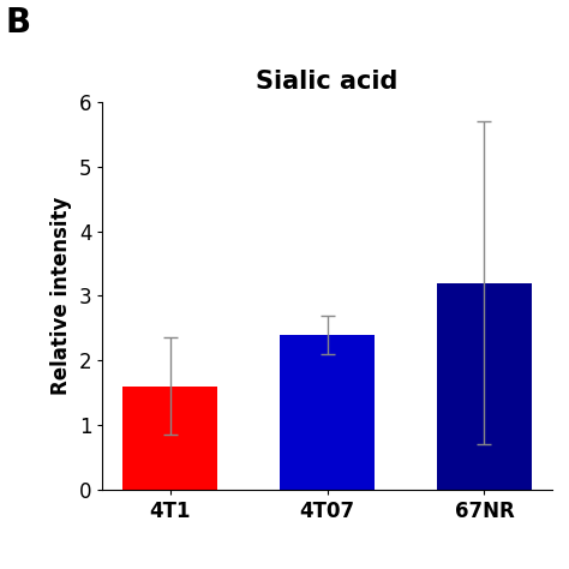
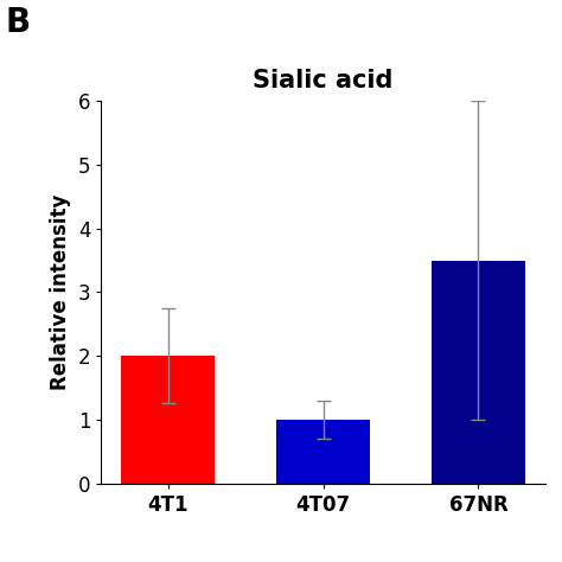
4T1: 1.6 -> 2.0
4T07: 2.4 -> 1.0
67NR: 3.2 -> 3.5
